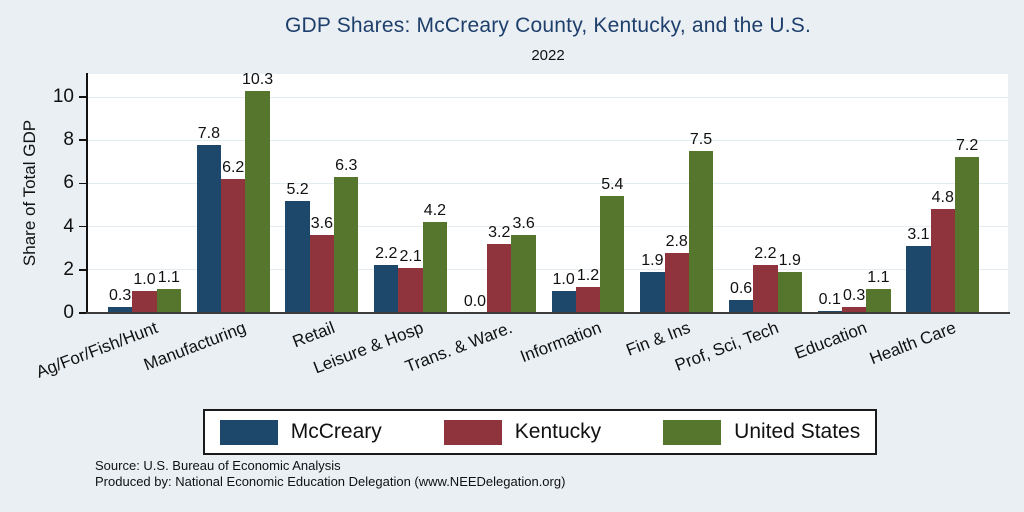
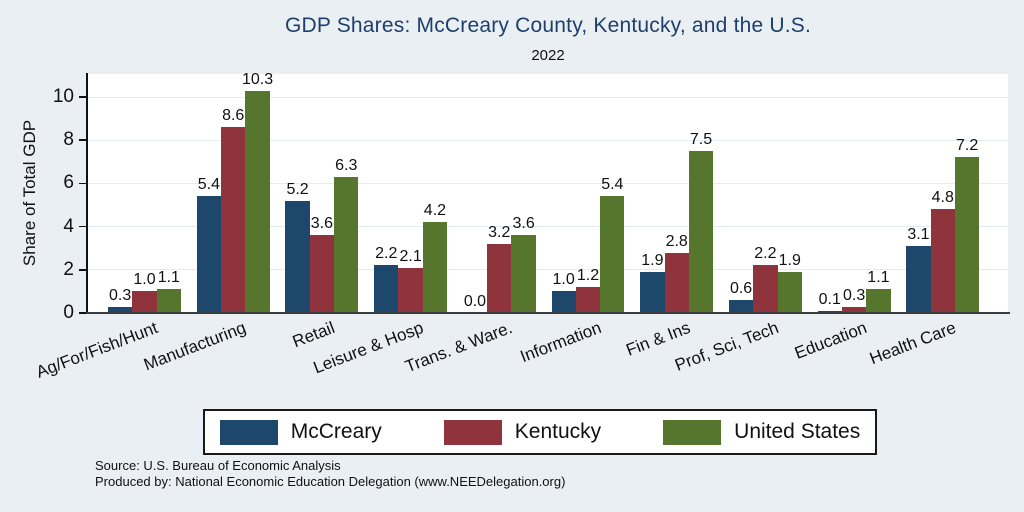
McCreary/Manufacturing: 7.8 -> 5.4
Kentucky/Manufacturing: 6.2 -> 8.6
